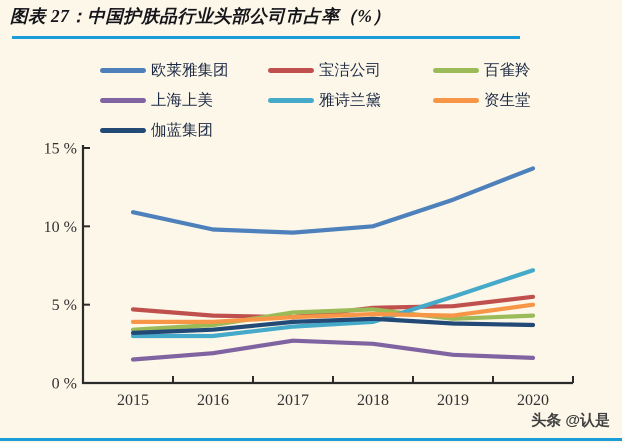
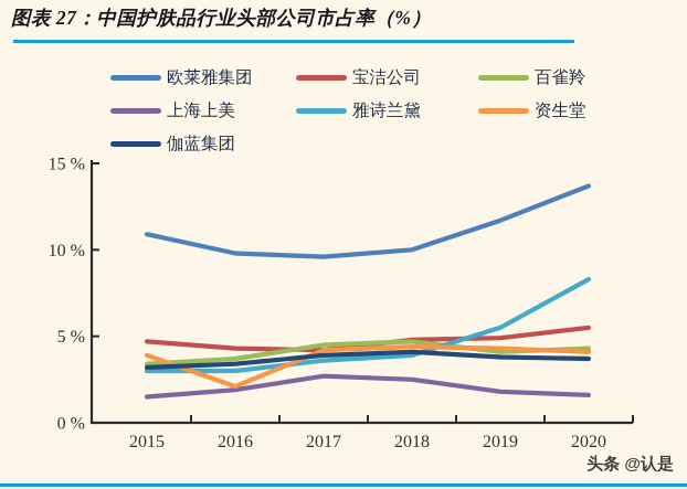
资生堂/2016: 3.9% -> 2.1%
雅诗兰黛/2020: 7.2% -> 8.3%
资生堂/2020: 5.0% -> 4.1%
